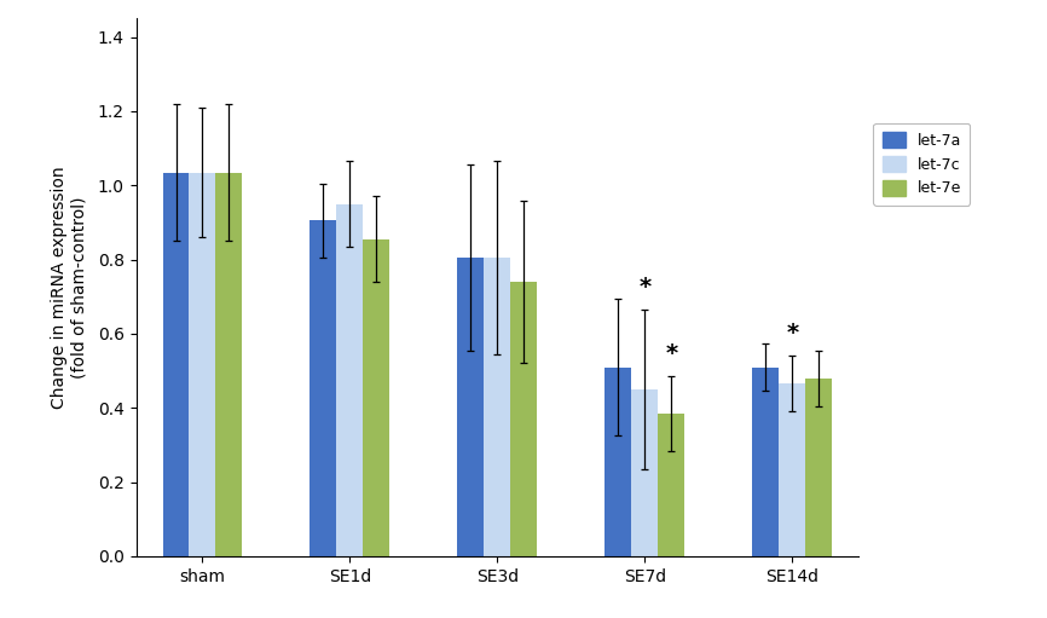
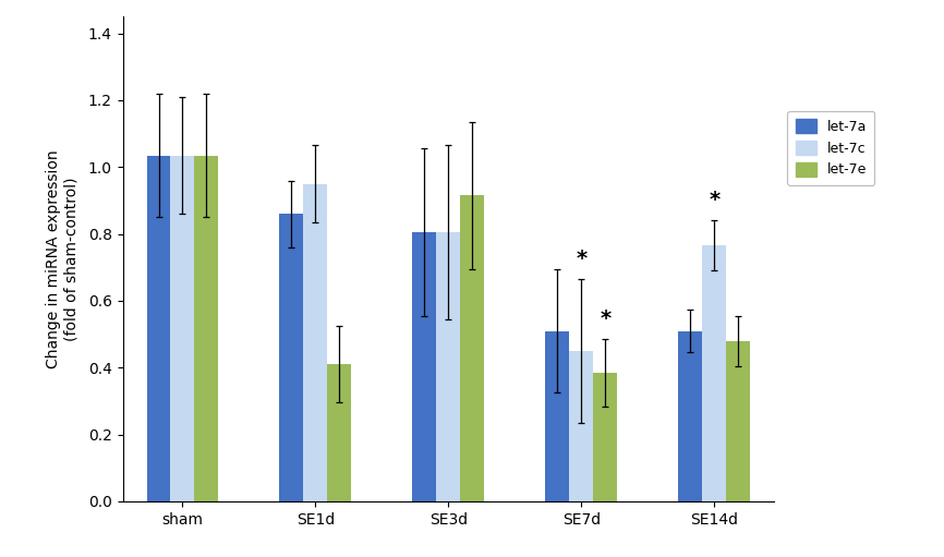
let-7a/SE1d: 0.905 -> 0.860
let-7e/SE1d: 0.855 -> 0.410
let-7e/SE3d: 0.740 -> 0.915
let-7c/SE14d: 0.465 -> 0.765
